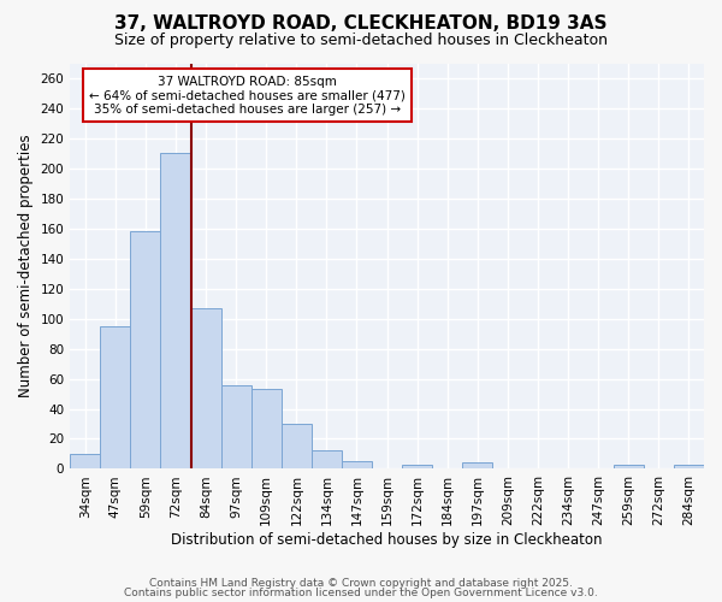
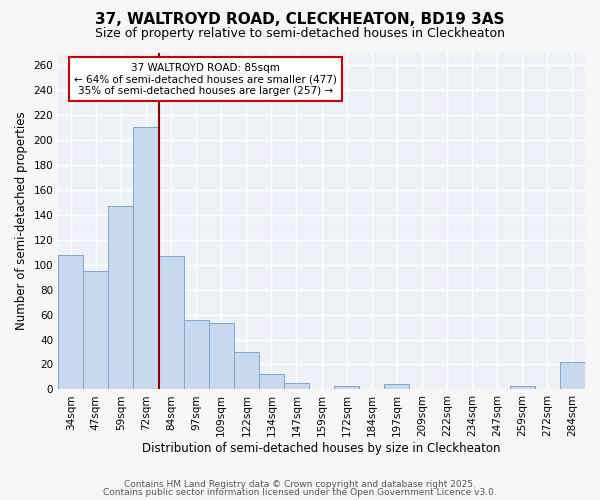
34sqm: 10 -> 108
59sqm: 158 -> 147
284sqm: 3 -> 22
